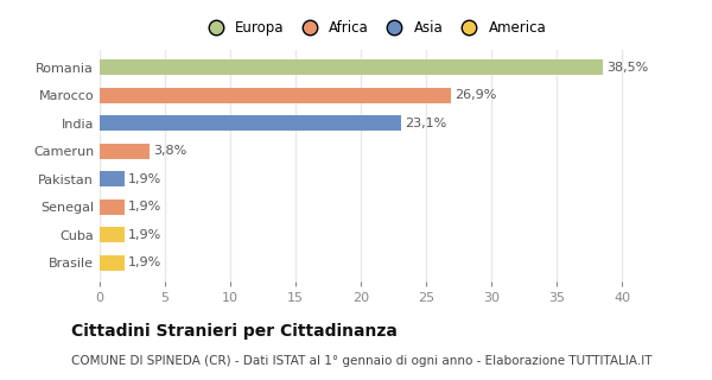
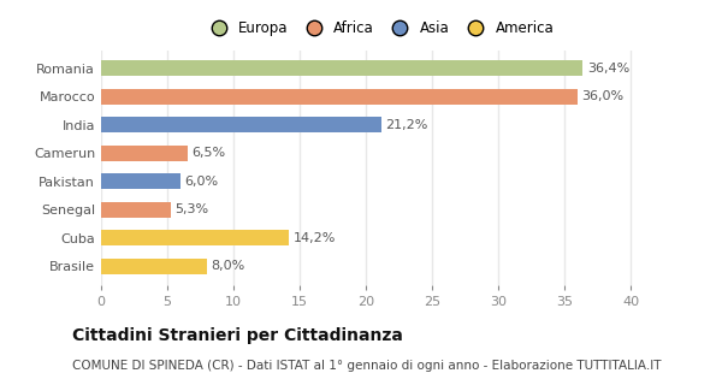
Romania: 38,5% -> 36,4%
Marocco: 26,9% -> 36,0%
India: 23,1% -> 21,2%
Camerun: 3,8% -> 6,5%
Pakistan: 1,9% -> 6,0%
Senegal: 1,9% -> 5,3%
Cuba: 1,9% -> 14,2%
Brasile: 1,9% -> 8,0%
